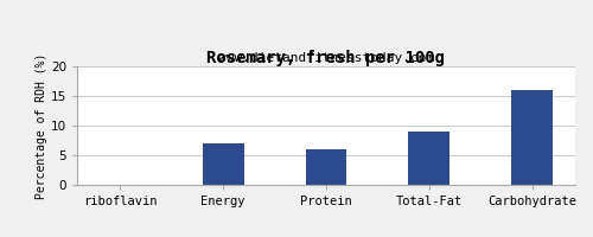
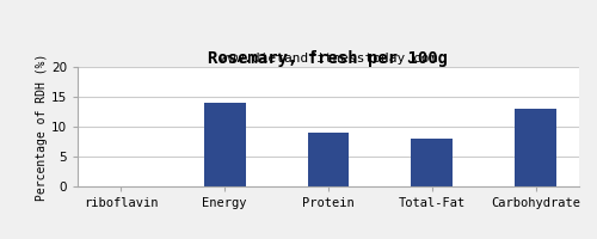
Energy: 7 -> 14
Protein: 6 -> 9
Total-Fat: 9 -> 8
Carbohydrate: 16 -> 13
